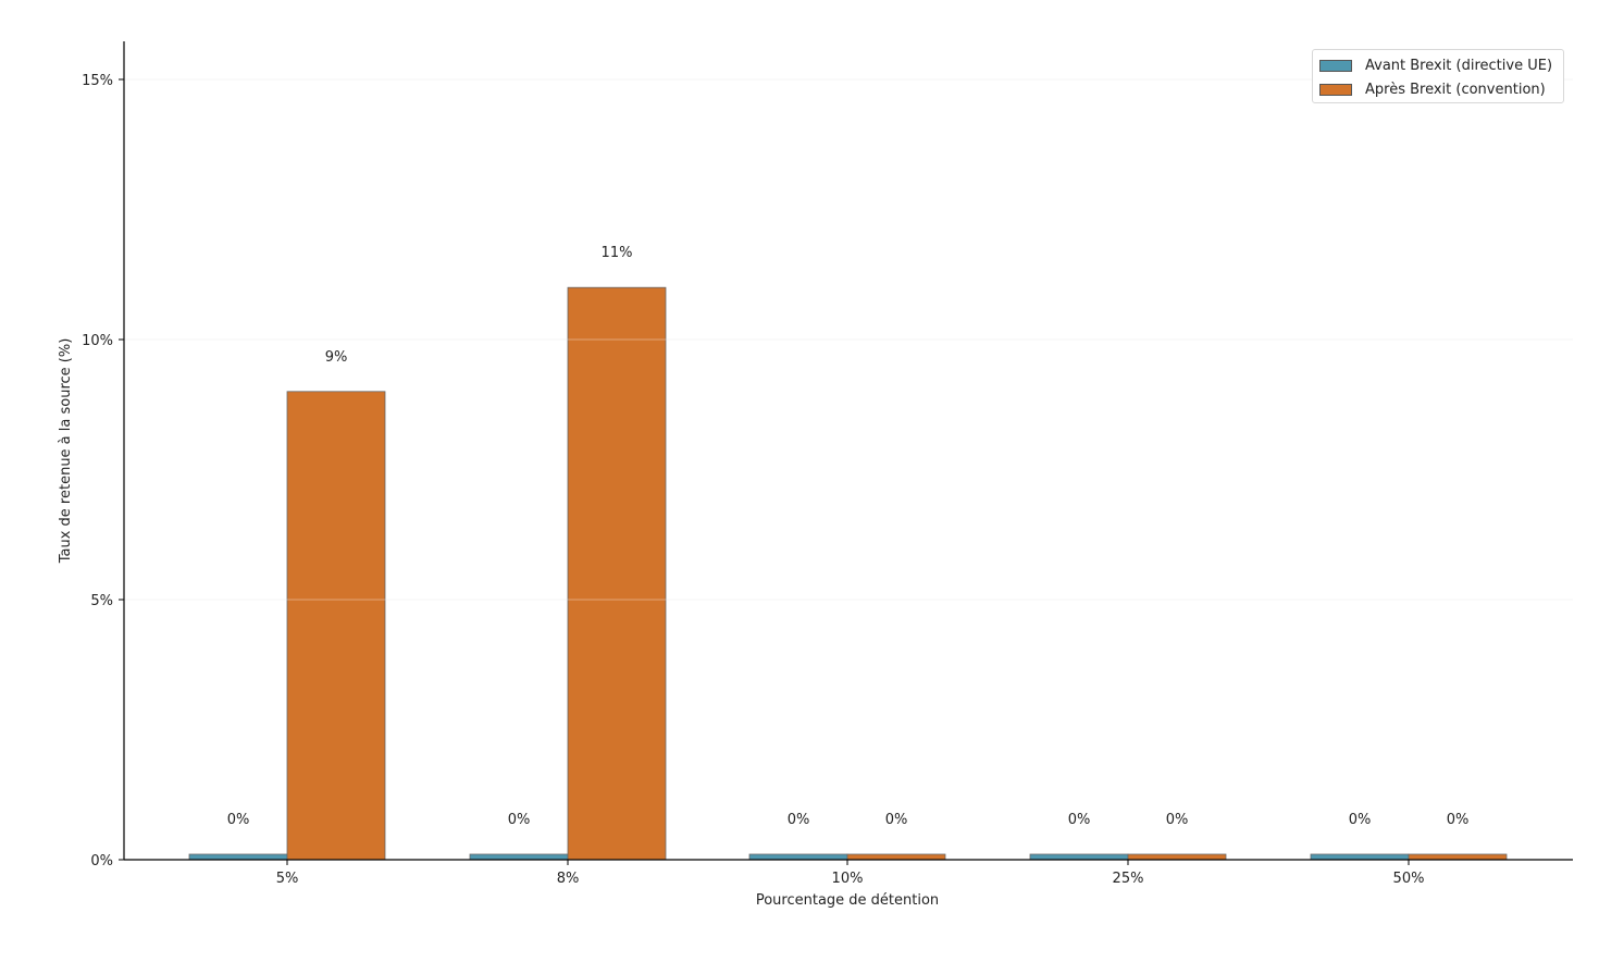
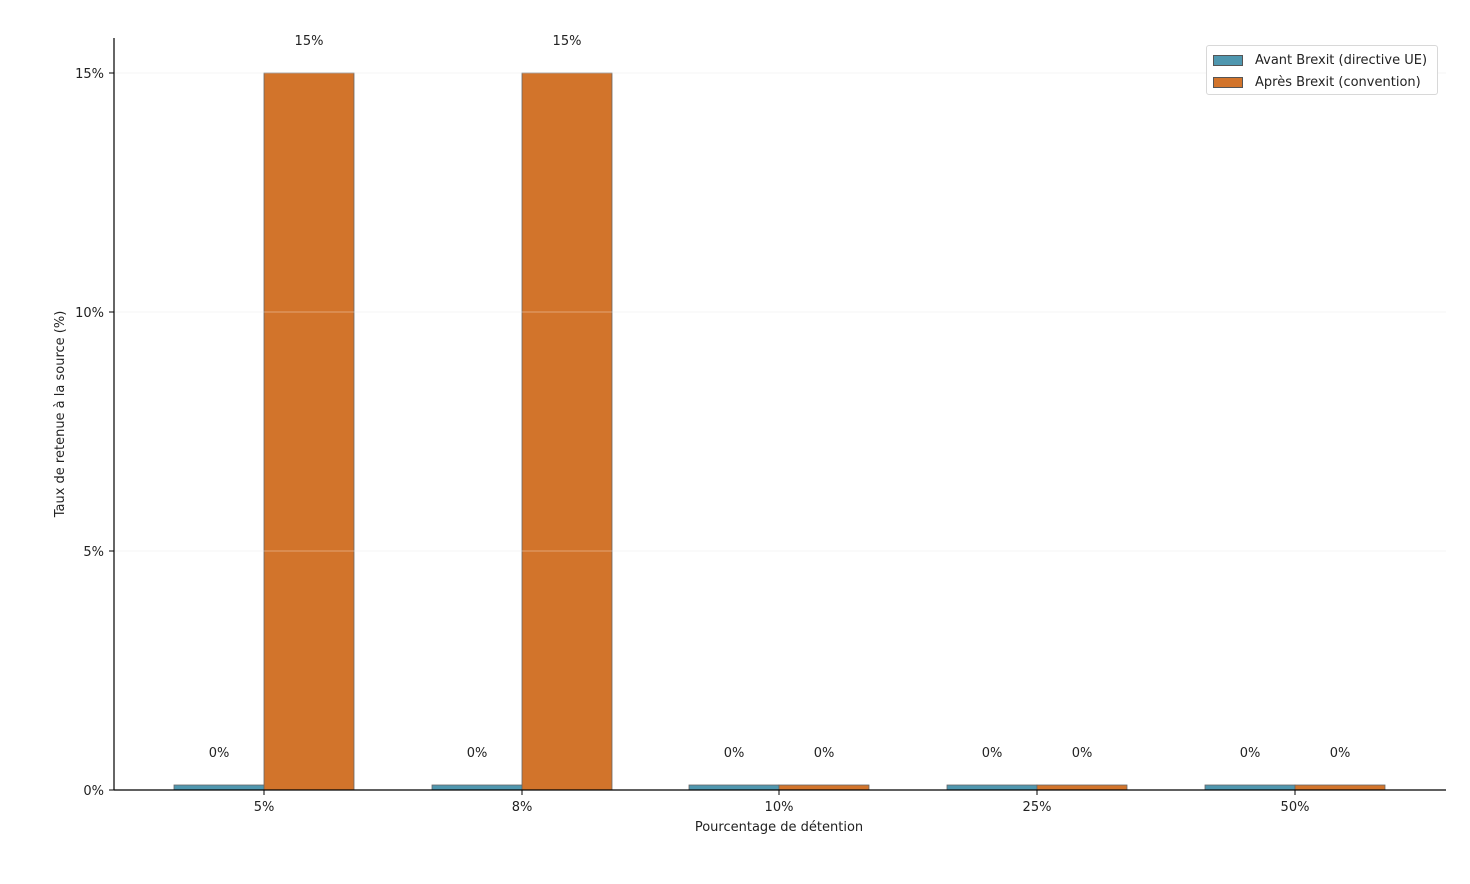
Après Brexit (convention)/5%: 9% -> 15%
Après Brexit (convention)/8%: 11% -> 15%
